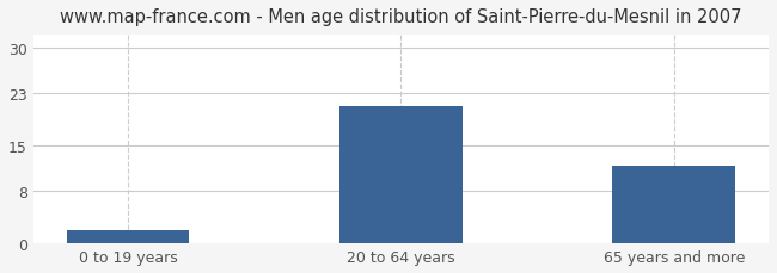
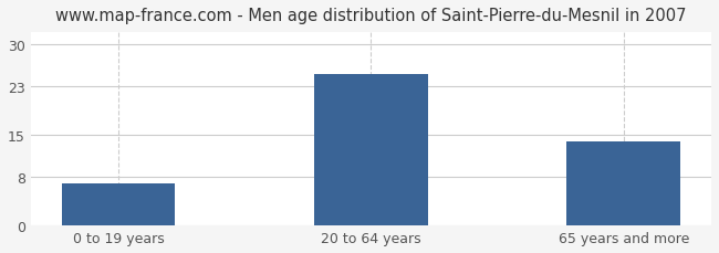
0 to 19 years: 2 -> 7
20 to 64 years: 21 -> 25
65 years and more: 12 -> 14
